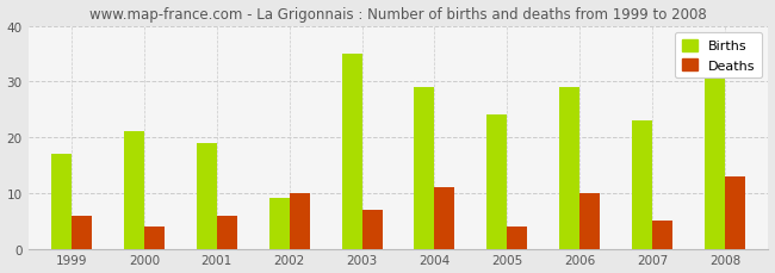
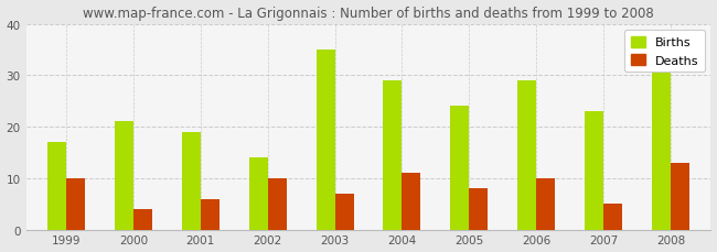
Deaths/1999: 6 -> 10
Births/2002: 9 -> 14
Deaths/2005: 4 -> 8
